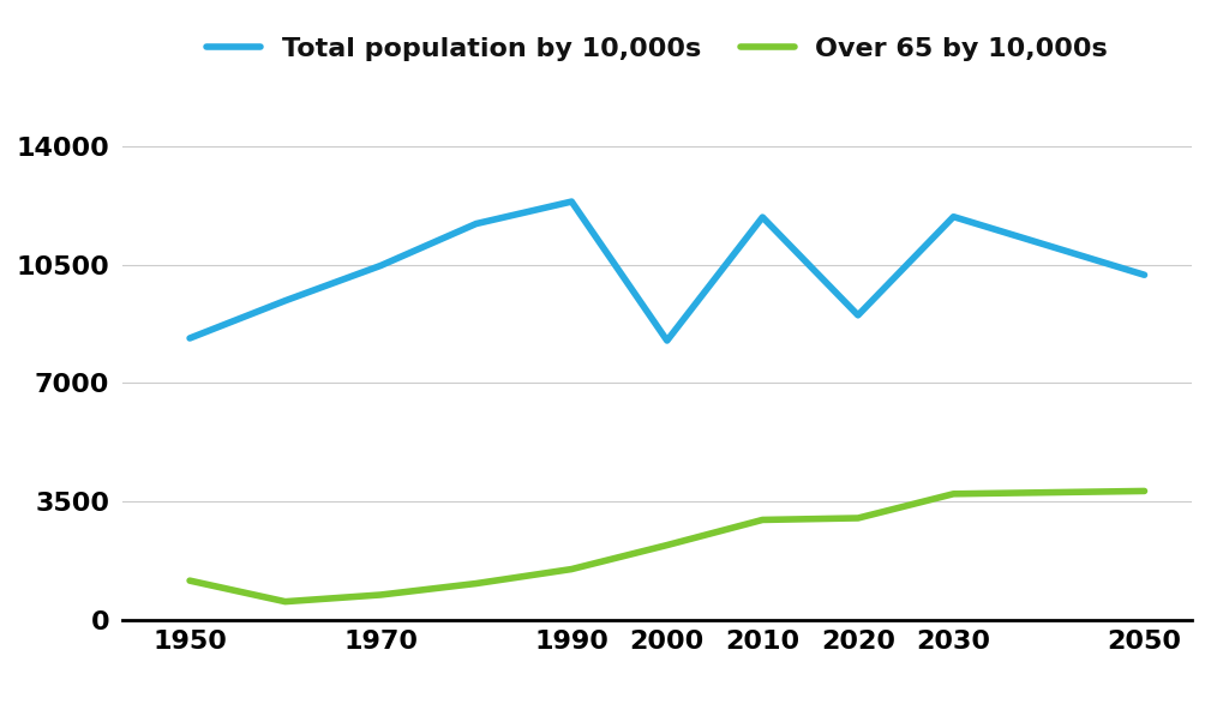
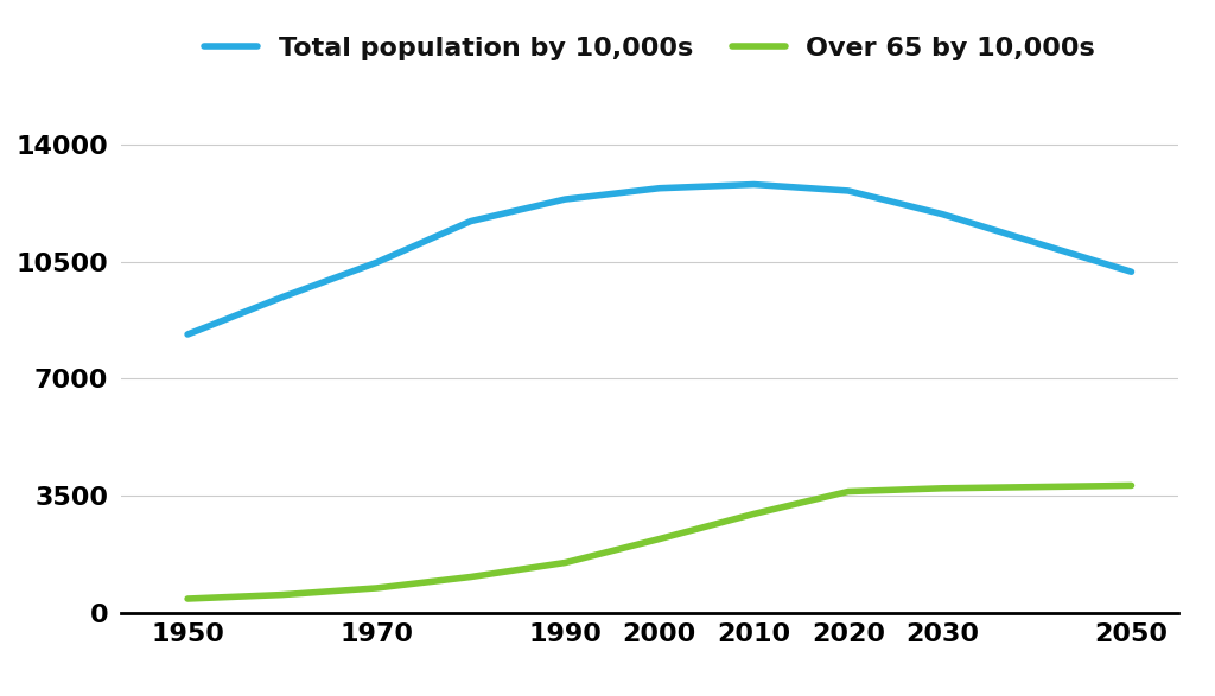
Over 65 by 10,000s/1950: 1150 -> 410
Total population by 10,000s/2000: 8250 -> 12690
Total population by 10,000s/2010: 11900 -> 12810
Total population by 10,000s/2020: 9000 -> 12620
Over 65 by 10,000s/2020: 3000 -> 3620
